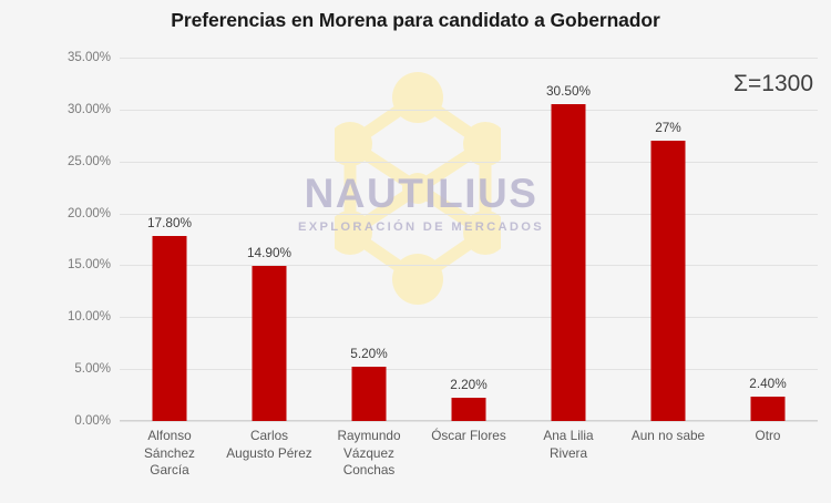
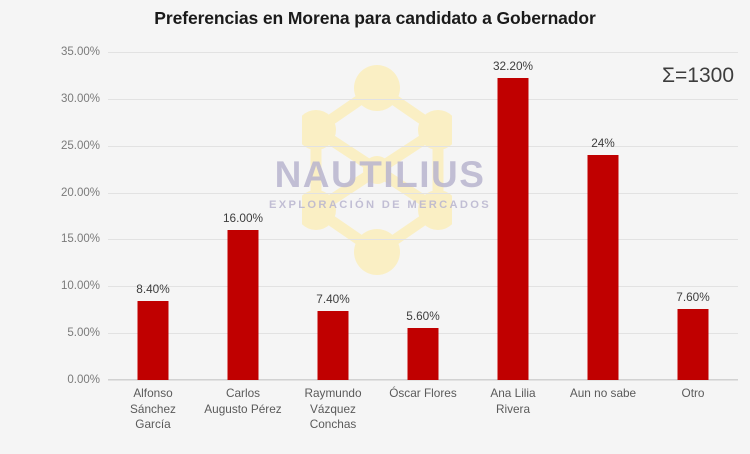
Alfonso Sánchez García: 17.80% -> 8.40%
Carlos Augusto Pérez: 14.90% -> 16.00%
Raymundo Vázquez Conchas: 5.20% -> 7.40%
Óscar Flores: 2.20% -> 5.60%
Ana Lilia Rivera: 30.50% -> 32.20%
Aun no sabe: 27% -> 24%
Otro: 2.40% -> 7.60%
